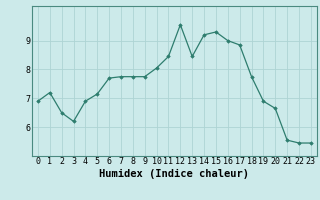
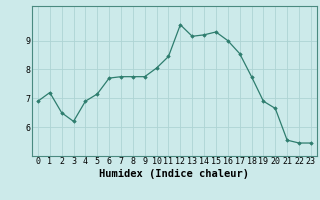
13: 8.45 -> 9.15
17: 8.85 -> 8.55
